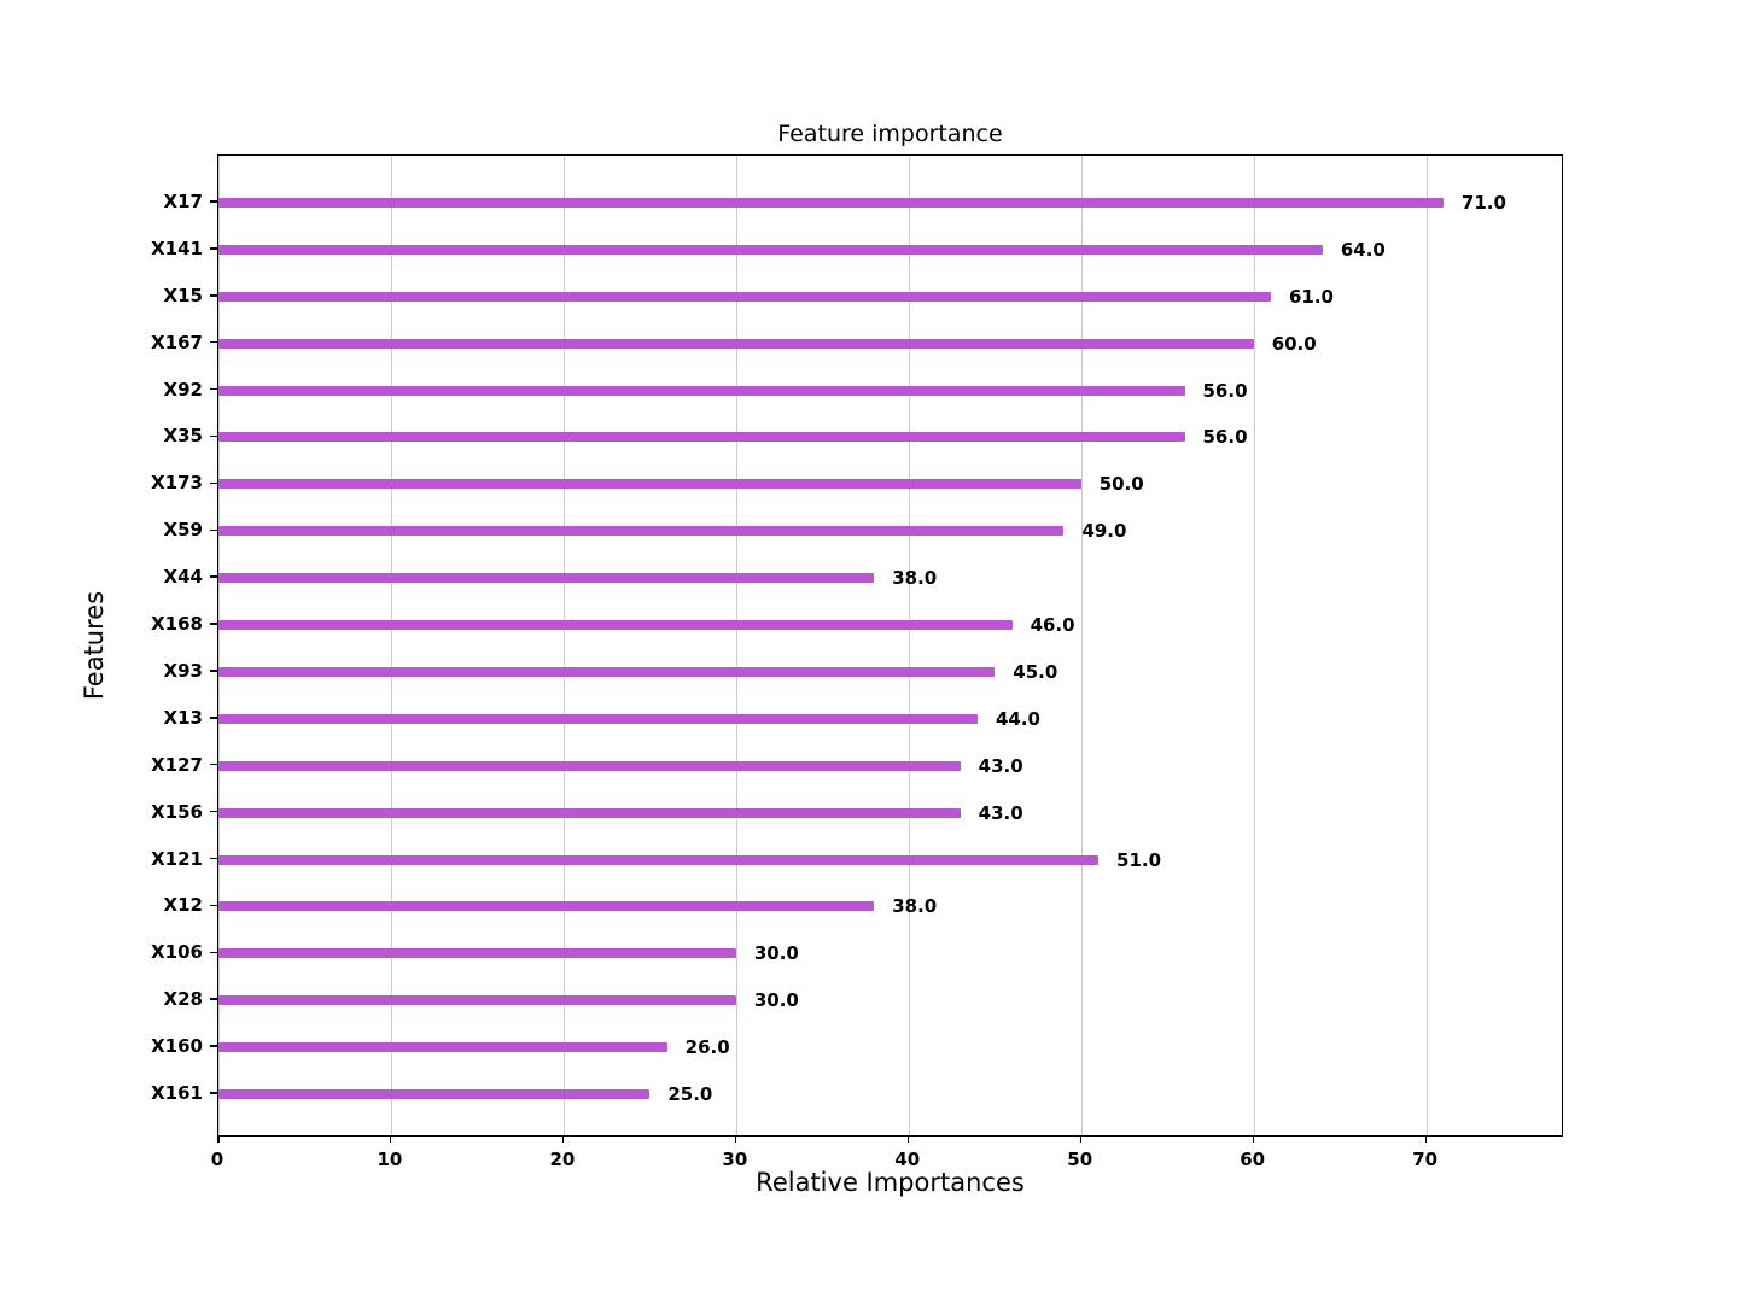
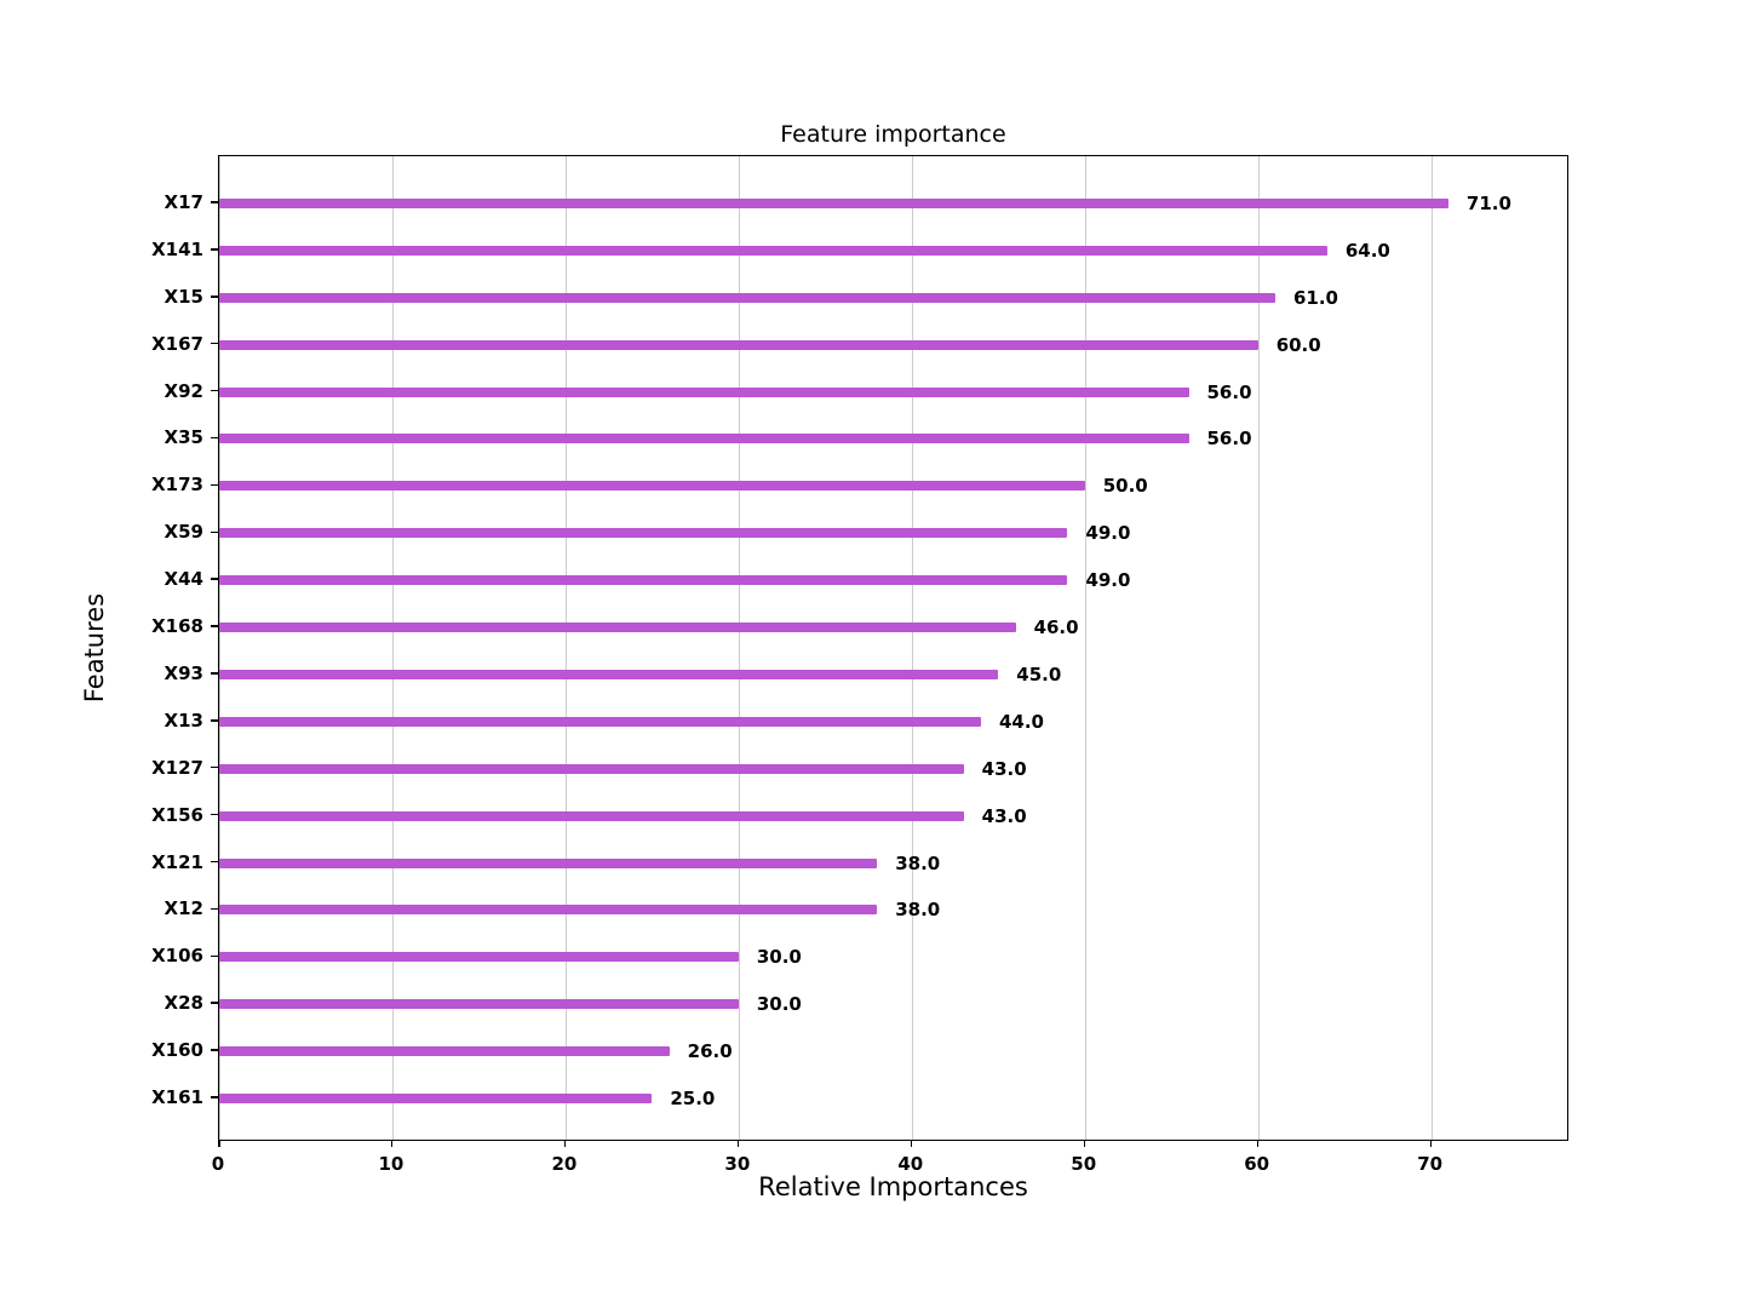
X44: 38.0 -> 49.0
X121: 51.0 -> 38.0
